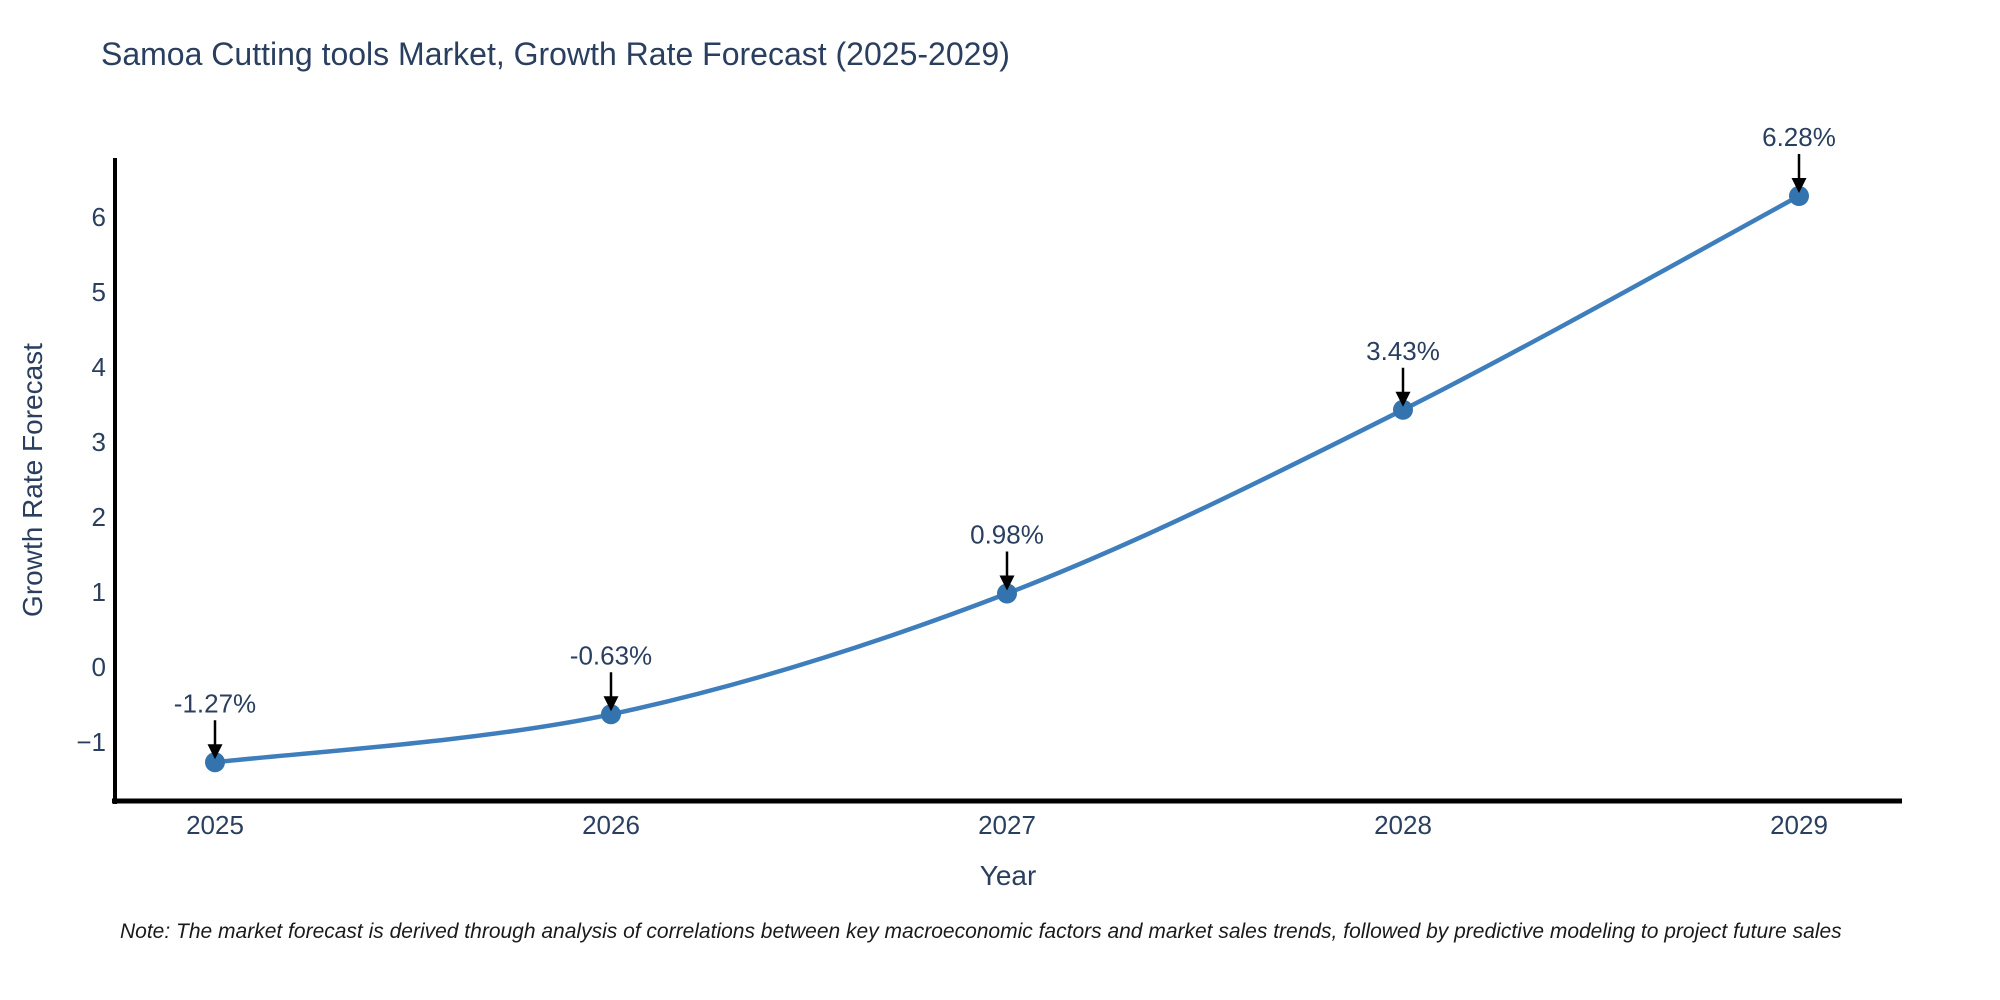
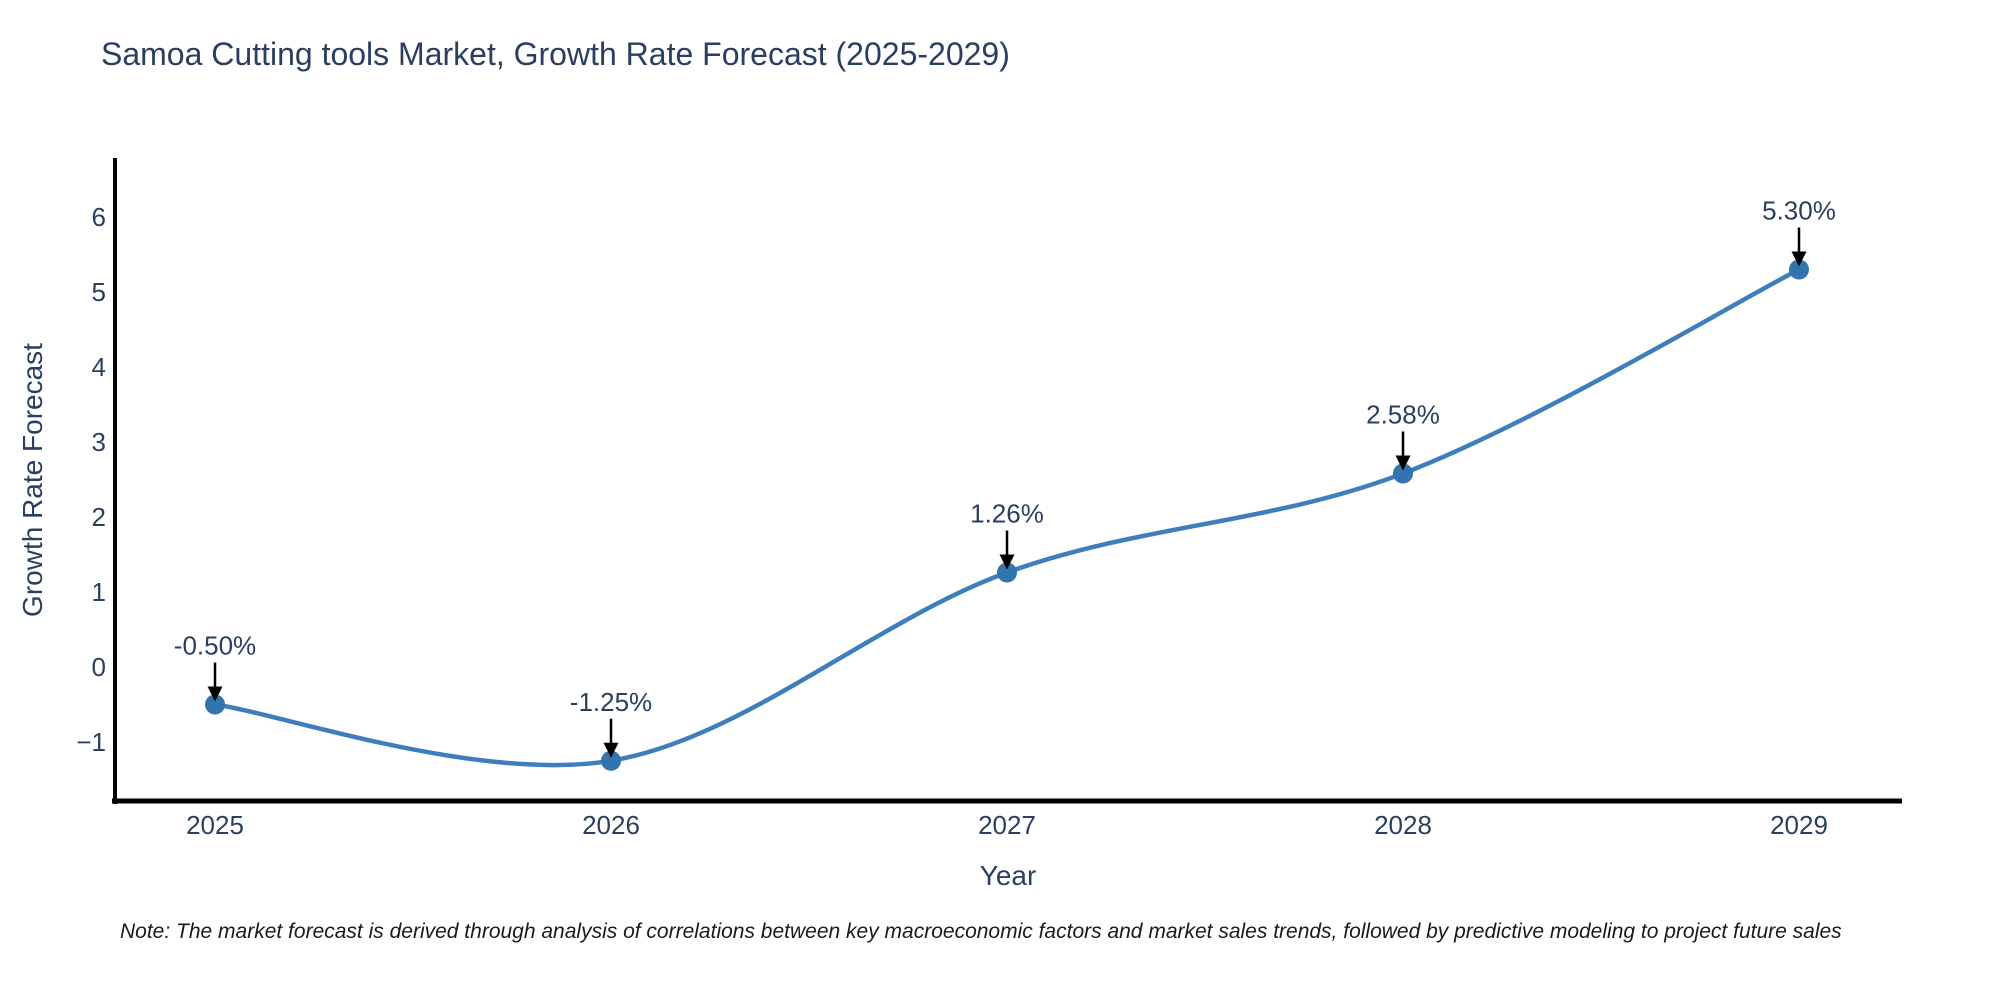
2025: -1.27% -> -0.50%
2026: -0.63% -> -1.25%
2027: 0.98% -> 1.26%
2028: 3.43% -> 2.58%
2029: 6.28% -> 5.30%
